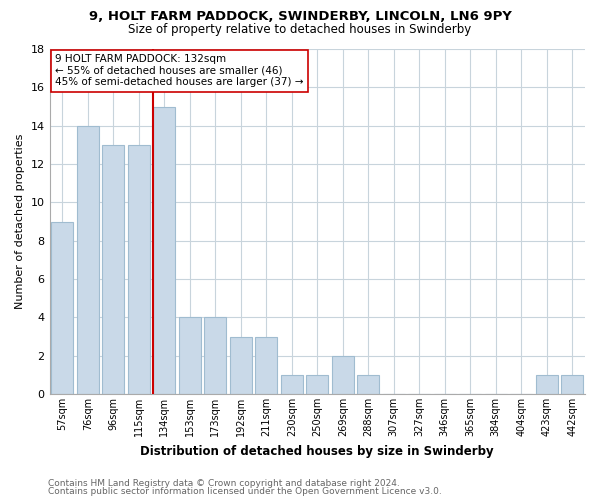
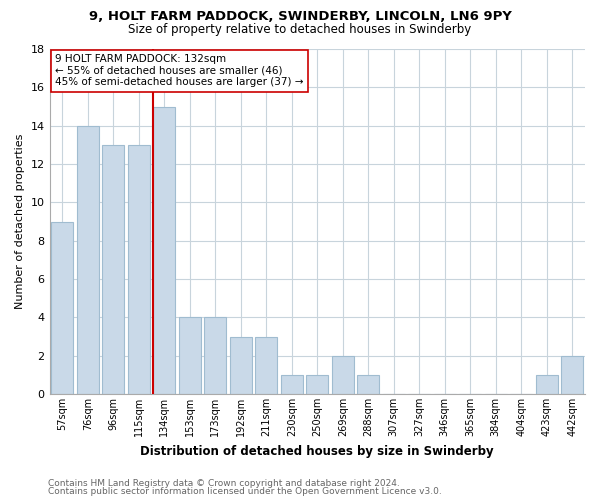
442sqm: 1 -> 2
